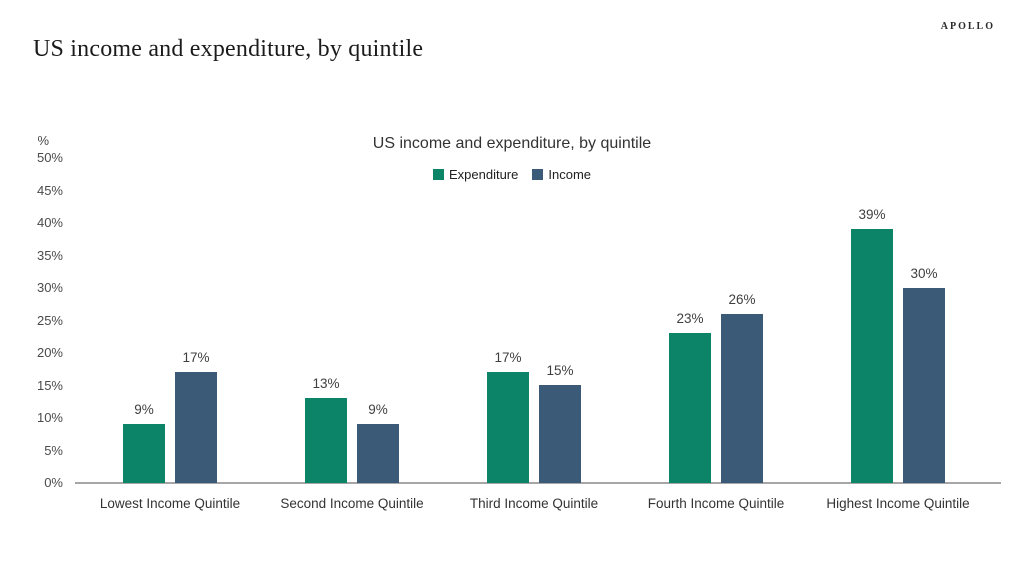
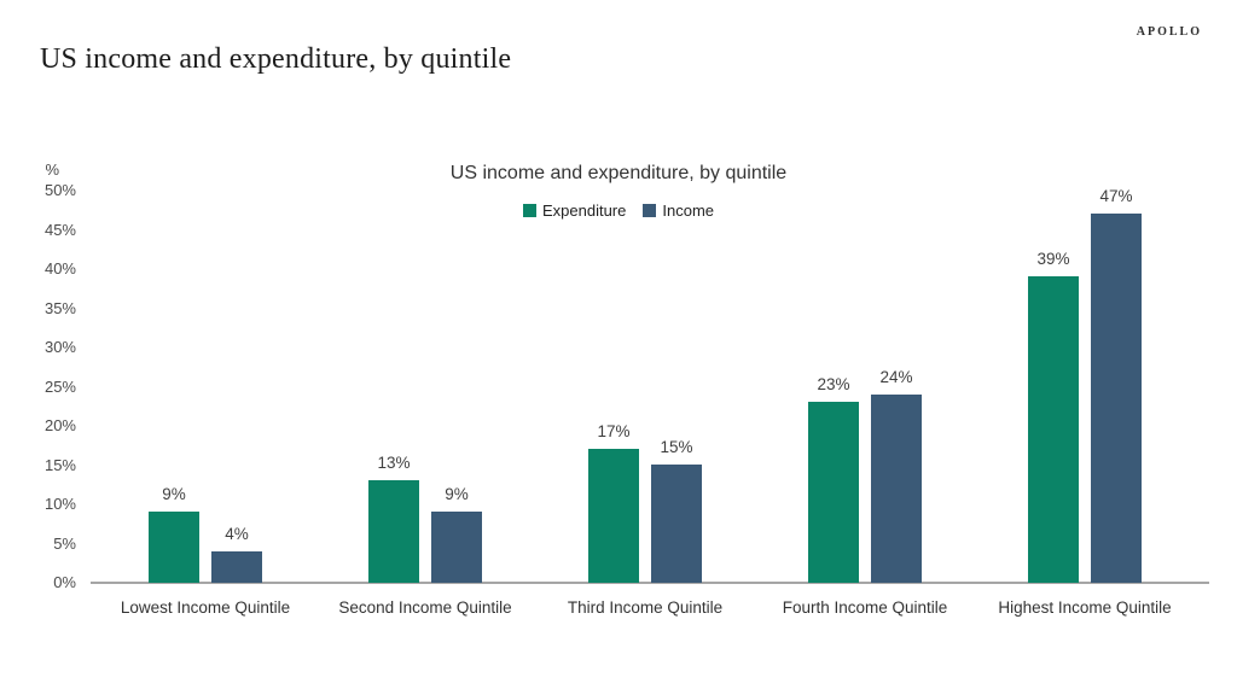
Income/Lowest Income Quintile: 17% -> 4%
Income/Fourth Income Quintile: 26% -> 24%
Income/Highest Income Quintile: 30% -> 47%
